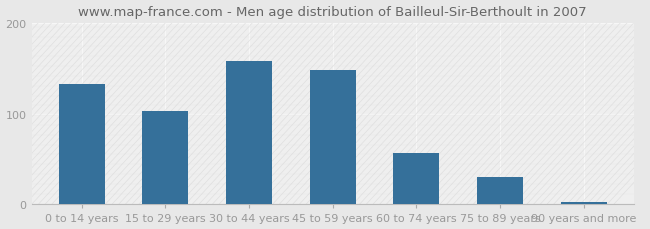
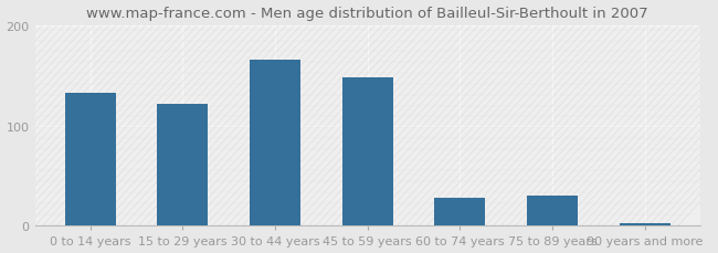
15 to 29 years: 103 -> 122
30 to 44 years: 158 -> 166
60 to 74 years: 57 -> 28
